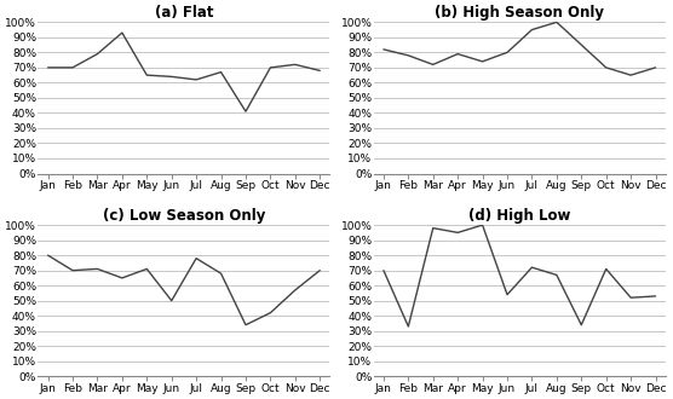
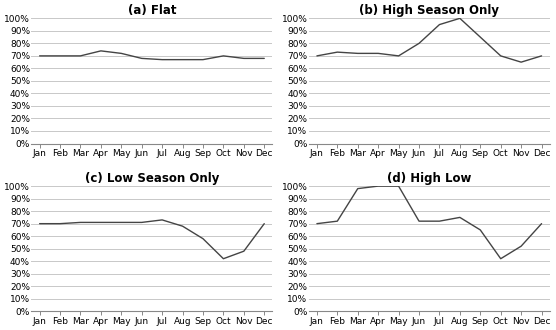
(a) Flat/Mar: 79% -> 70%
(a) Flat/Apr: 93% -> 74%
(a) Flat/May: 65% -> 72%
(a) Flat/Jun: 64% -> 68%
(a) Flat/Jul: 62% -> 67%
(a) Flat/Sep: 41% -> 67%
(a) Flat/Nov: 72% -> 68%
(b) High Season Only/Jan: 82% -> 70%
(b) High Season Only/Feb: 78% -> 73%
(b) High Season Only/Apr: 79% -> 72%
(b) High Season Only/May: 74% -> 70%
(c) Low Season Only/Jan: 80% -> 70%
(c) Low Season Only/Apr: 65% -> 71%
(c) Low Season Only/Jun: 50% -> 71%
(c) Low Season Only/Jul: 78% -> 73%
(c) Low Season Only/Sep: 34% -> 58%
(c) Low Season Only/Nov: 57% -> 48%
(d) High Low/Feb: 33% -> 72%
(d) High Low/Apr: 95% -> 100%
(d) High Low/Jun: 54% -> 72%
(d) High Low/Aug: 67% -> 75%
(d) High Low/Sep: 34% -> 65%
(d) High Low/Oct: 71% -> 42%
(d) High Low/Dec: 53% -> 70%
